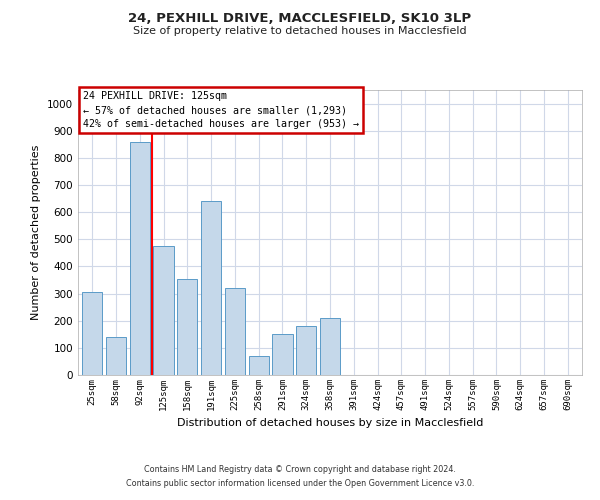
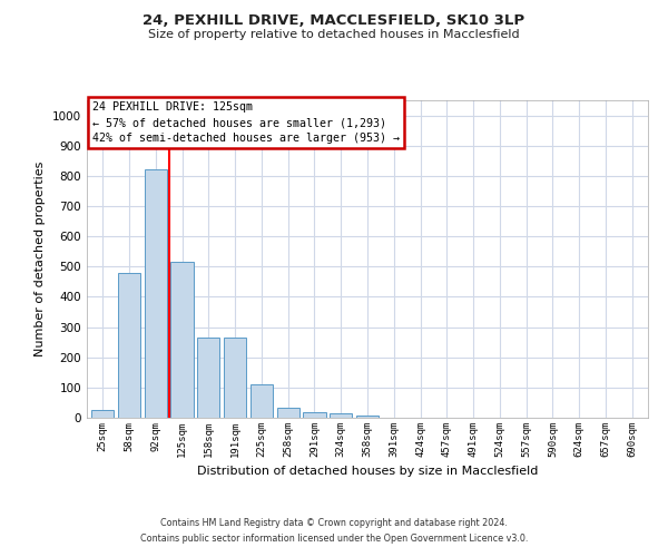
25sqm: 305 -> 25
58sqm: 140 -> 480
92sqm: 860 -> 820
125sqm: 475 -> 515
158sqm: 355 -> 265
191sqm: 640 -> 265
225sqm: 320 -> 110
258sqm: 70 -> 35
291sqm: 150 -> 18
324sqm: 180 -> 15
358sqm: 210 -> 8
